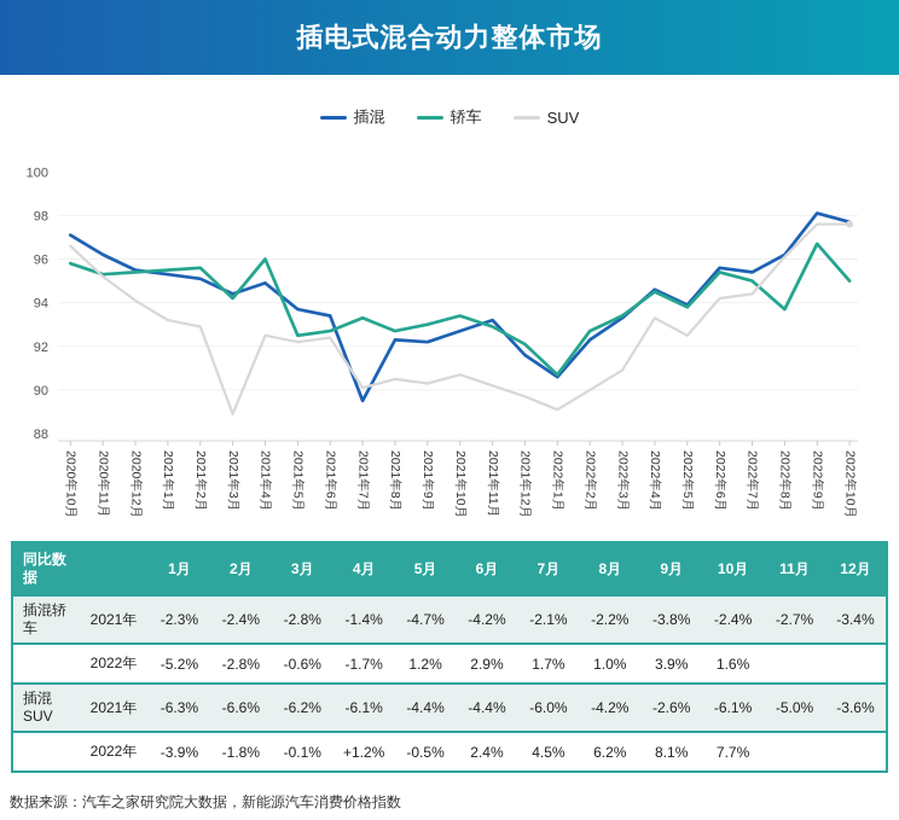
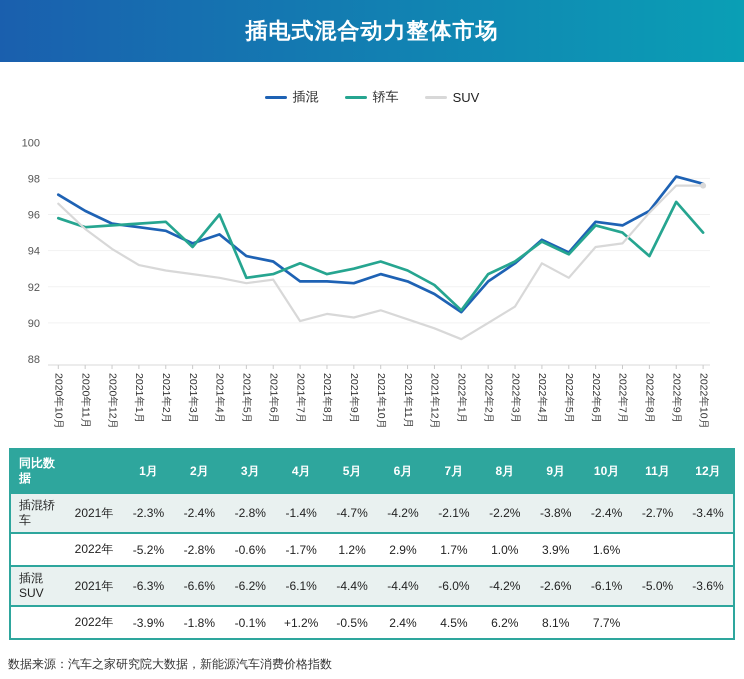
SUV/2021年3月: 88.9 -> 92.7
插混/2021年7月: 89.5 -> 92.3
插混/2021年11月: 93.2 -> 92.3
